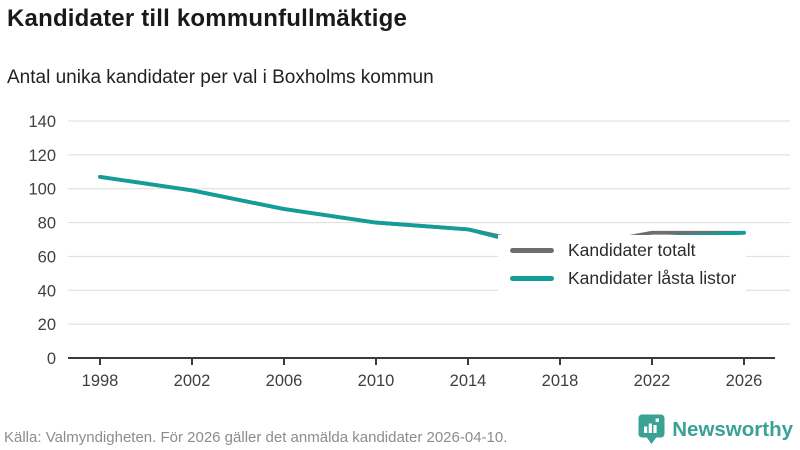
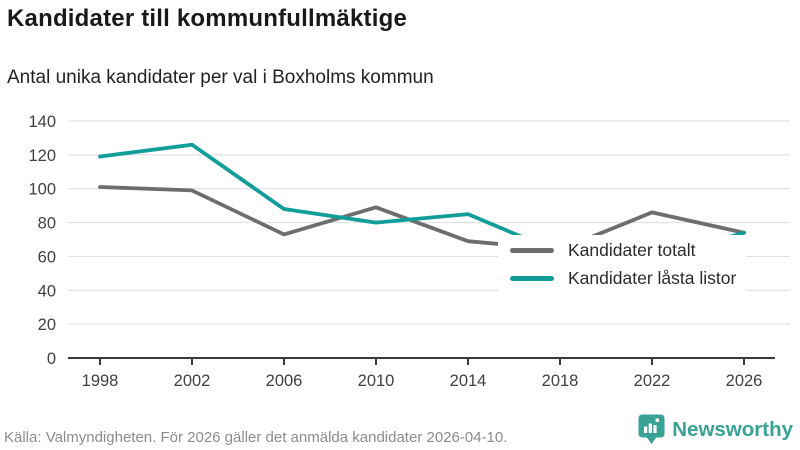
Kandidater totalt/1998: 107 -> 101
Kandidater låsta listor/1998: 107 -> 119
Kandidater låsta listor/2002: 99 -> 126
Kandidater totalt/2006: 88 -> 73
Kandidater totalt/2010: 80 -> 89
Kandidater totalt/2014: 76 -> 69
Kandidater låsta listor/2014: 76 -> 85
Kandidater totalt/2022: 74 -> 86
Kandidater låsta listor/2022: 71 -> 58
